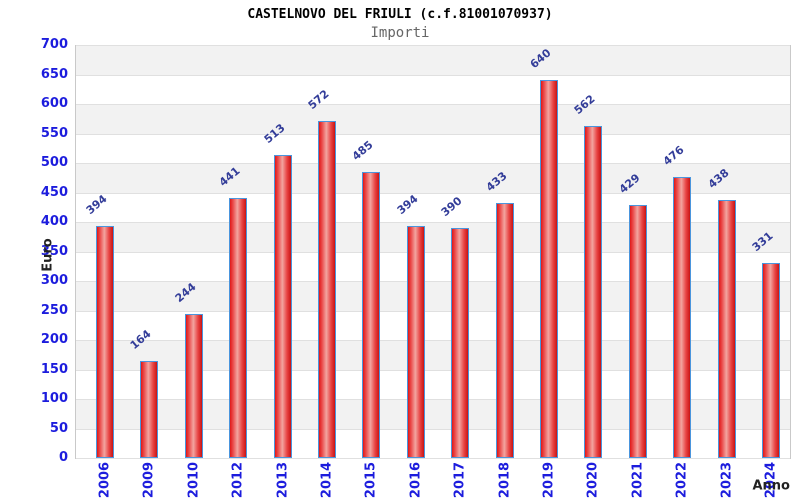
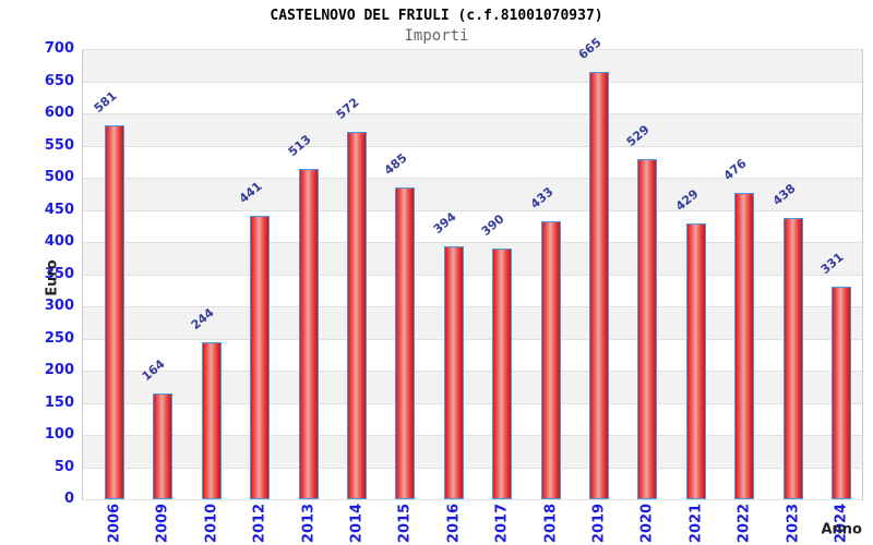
2006: 394 -> 581
2019: 640 -> 665
2020: 562 -> 529
